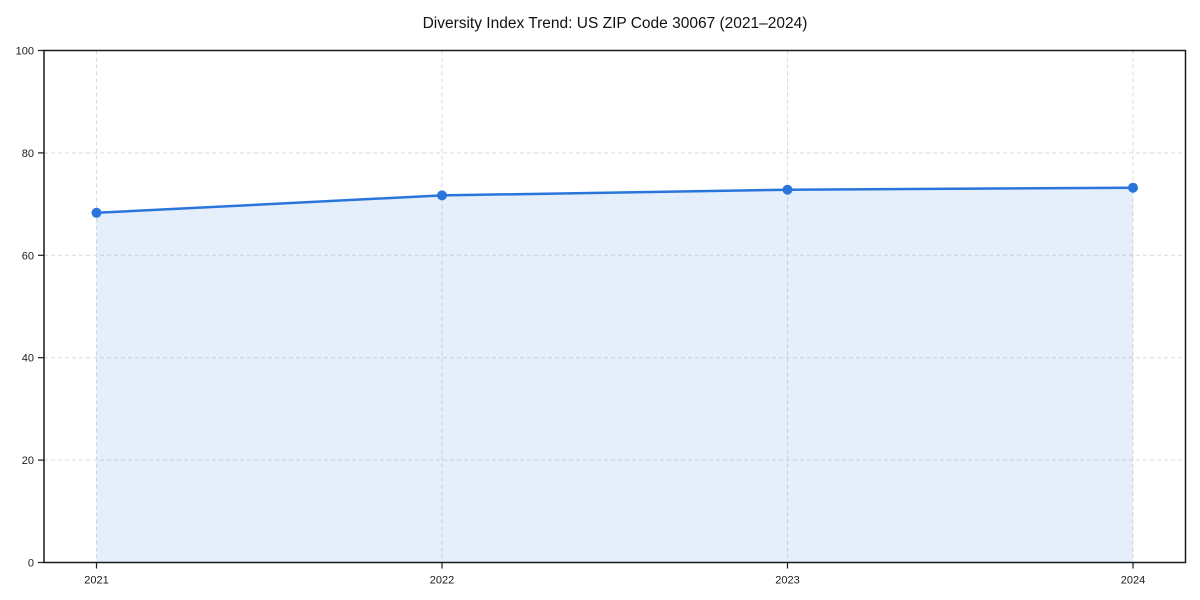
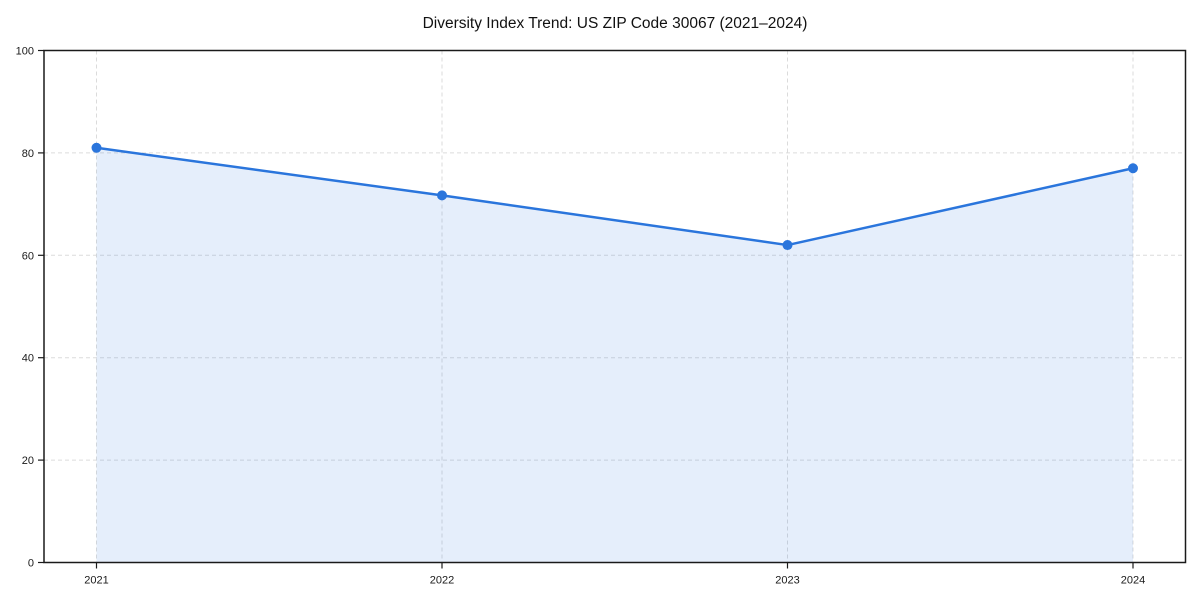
2021: 68 -> 81
2023: 73 -> 62
2024: 73 -> 77
